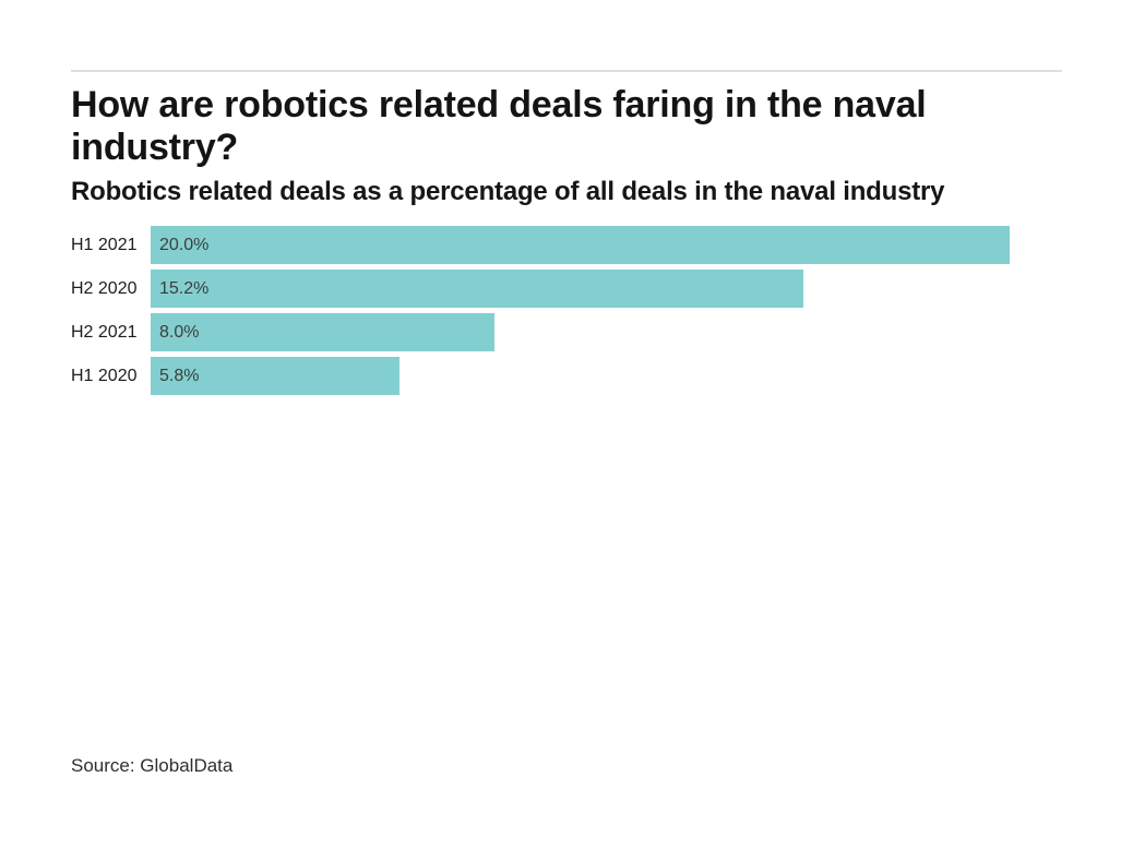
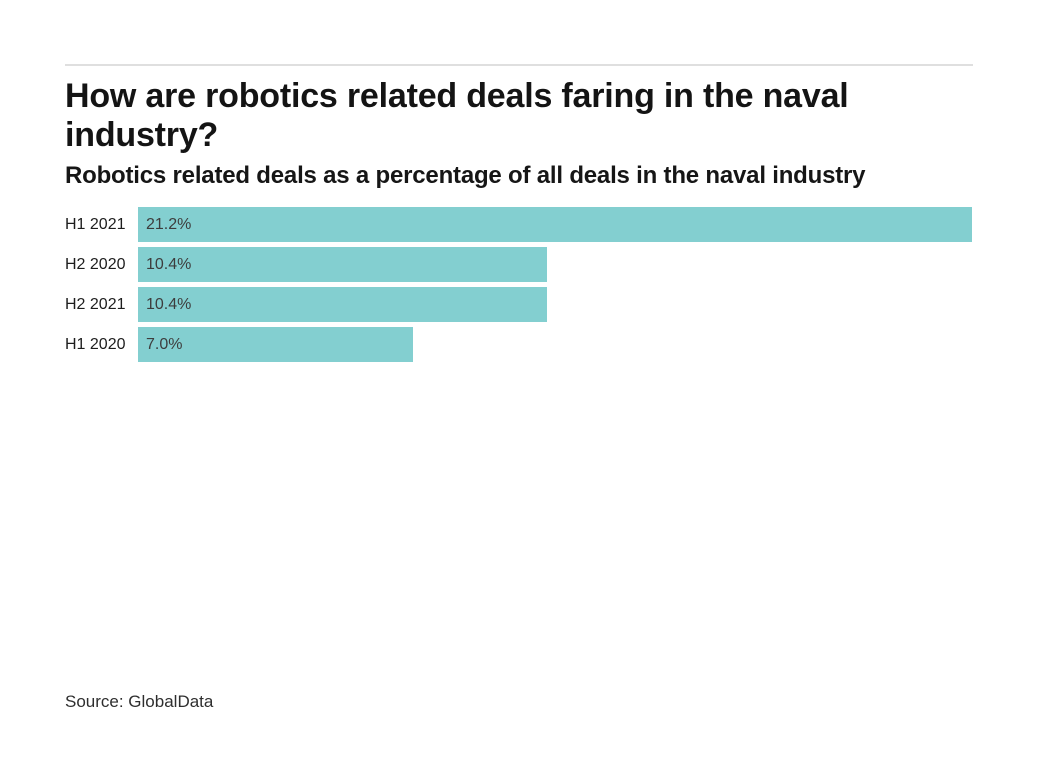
H1 2021: 20.0% -> 21.2%
H2 2020: 15.2% -> 10.4%
H2 2021: 8.0% -> 10.4%
H1 2020: 5.8% -> 7.0%
